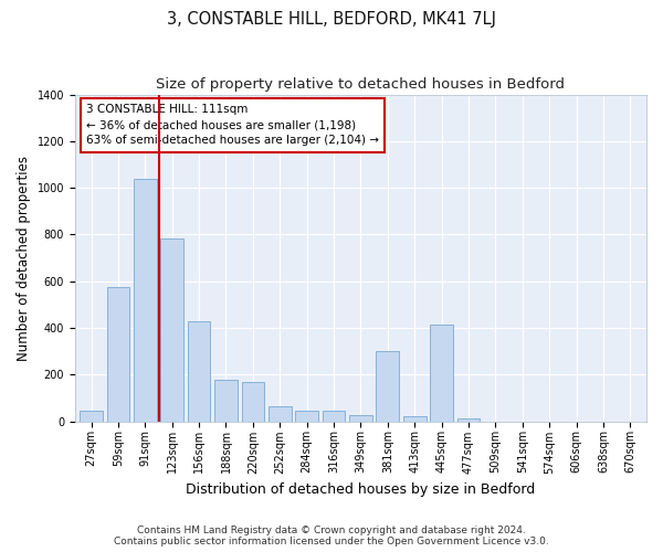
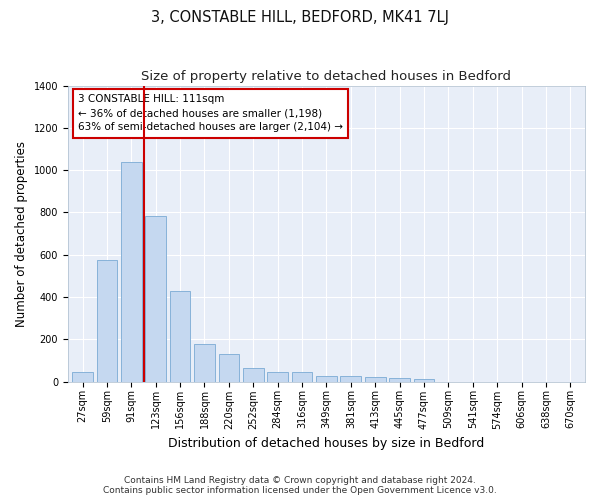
220sqm: 170 -> 128
381sqm: 300 -> 27
445sqm: 415 -> 15
